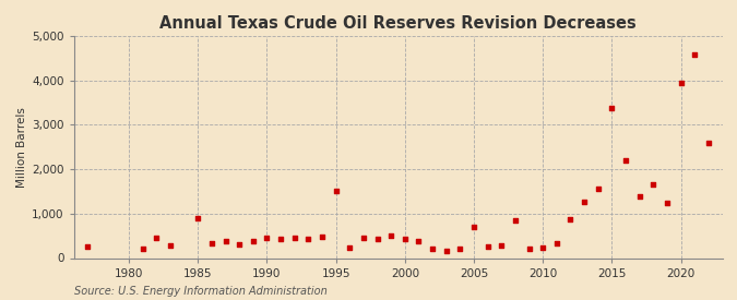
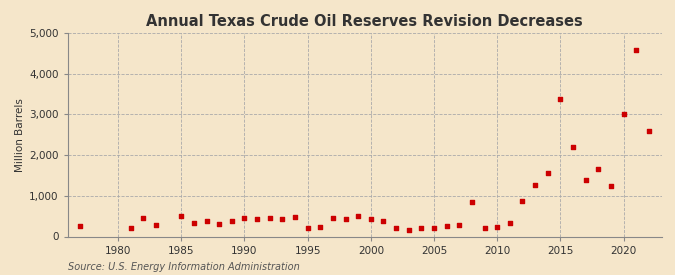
1985: 900 -> 510
1995: 1,500 -> 200
2005: 700 -> 220
2020: 3,950 -> 3,010
